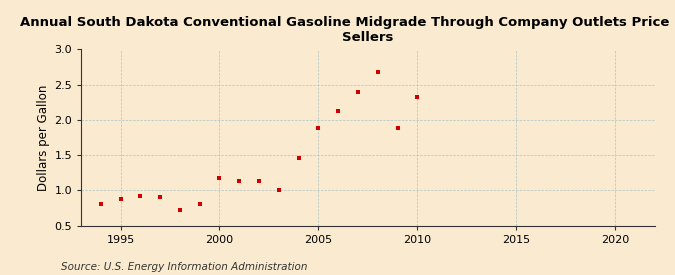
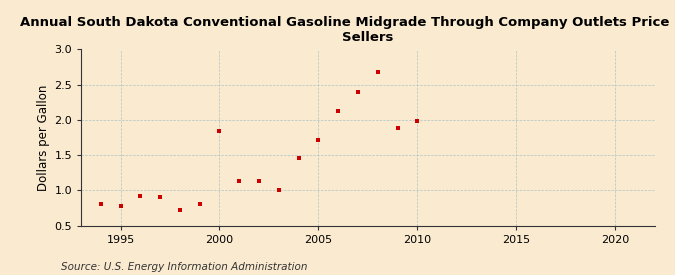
1995: 0.87 -> 0.78
2000: 1.18 -> 1.84
2005: 1.88 -> 1.72
2010: 2.32 -> 1.98
